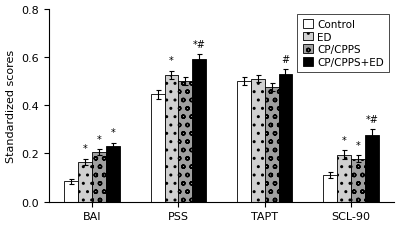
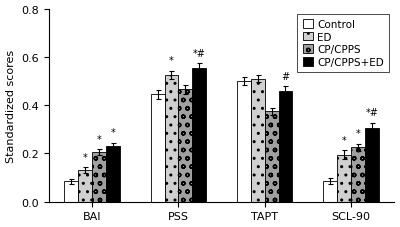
ED/BAI: 0.165 -> 0.130
CP/CPPS/PSS: 0.500 -> 0.465
CP/CPPS+ED/PSS: 0.590 -> 0.555
CP/CPPS/TAPT: 0.475 -> 0.375
CP/CPPS+ED/TAPT: 0.530 -> 0.460
Control/SCL-90: 0.110 -> 0.085
CP/CPPS/SCL-90: 0.178 -> 0.225
CP/CPPS+ED/SCL-90: 0.278 -> 0.305
